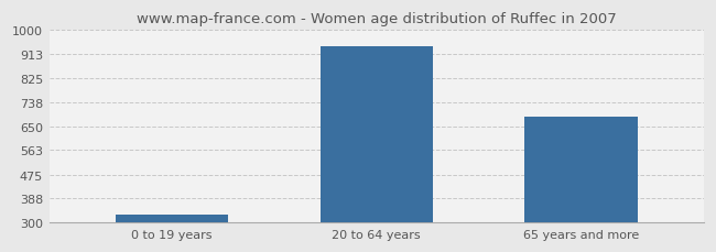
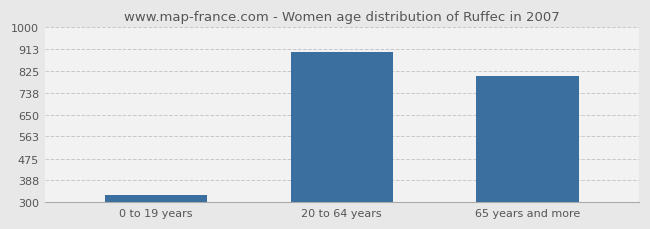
20 to 64 years: 940 -> 900
65 years and more: 685 -> 805
